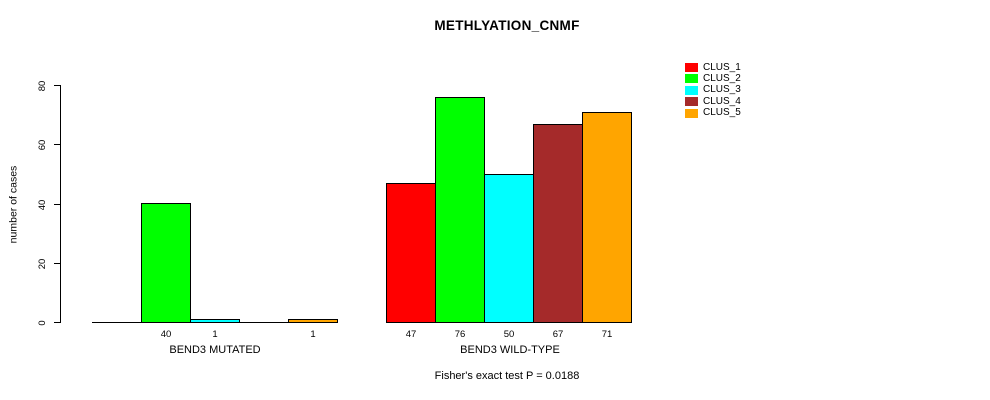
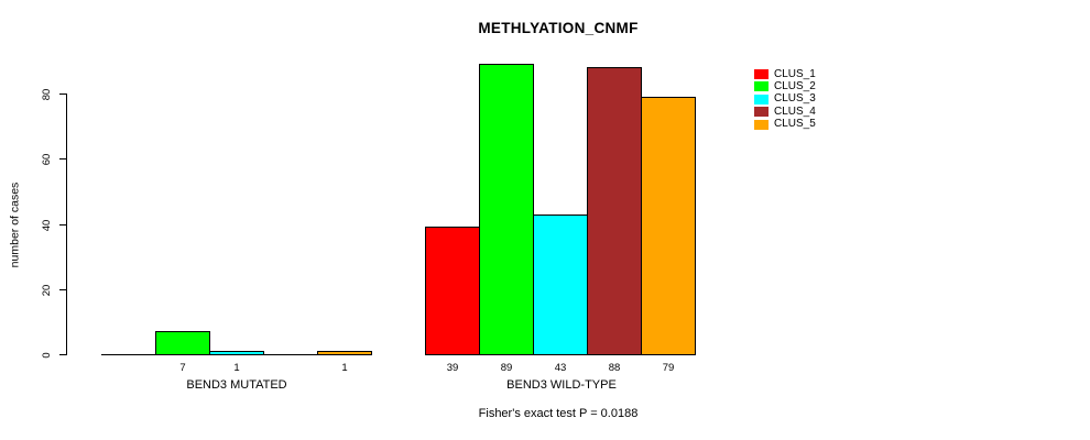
CLUS_2/BEND3 MUTATED: 40 -> 7
CLUS_1/BEND3 WILD-TYPE: 47 -> 39
CLUS_2/BEND3 WILD-TYPE: 76 -> 89
CLUS_3/BEND3 WILD-TYPE: 50 -> 43
CLUS_4/BEND3 WILD-TYPE: 67 -> 88
CLUS_5/BEND3 WILD-TYPE: 71 -> 79
